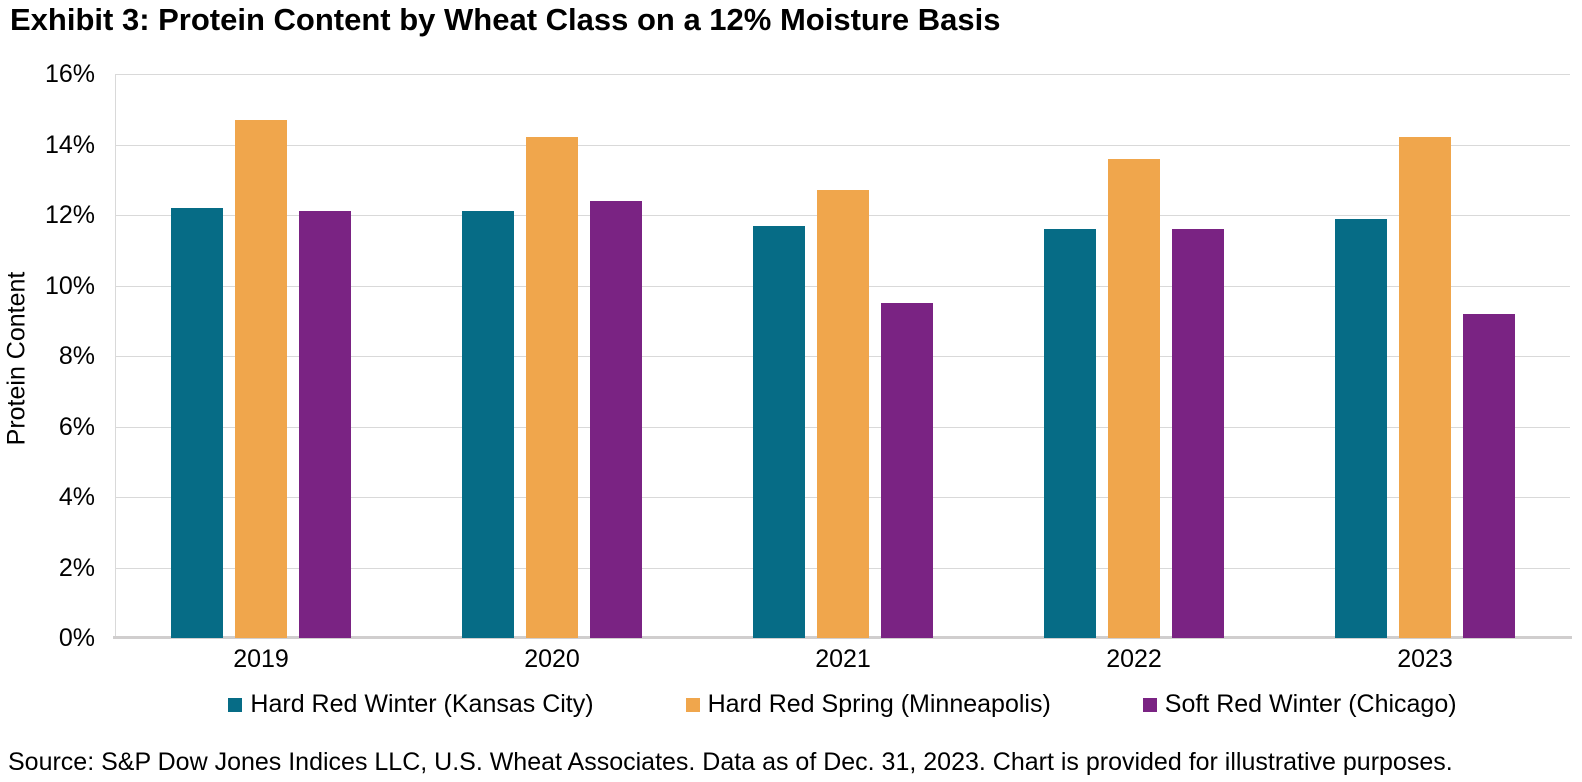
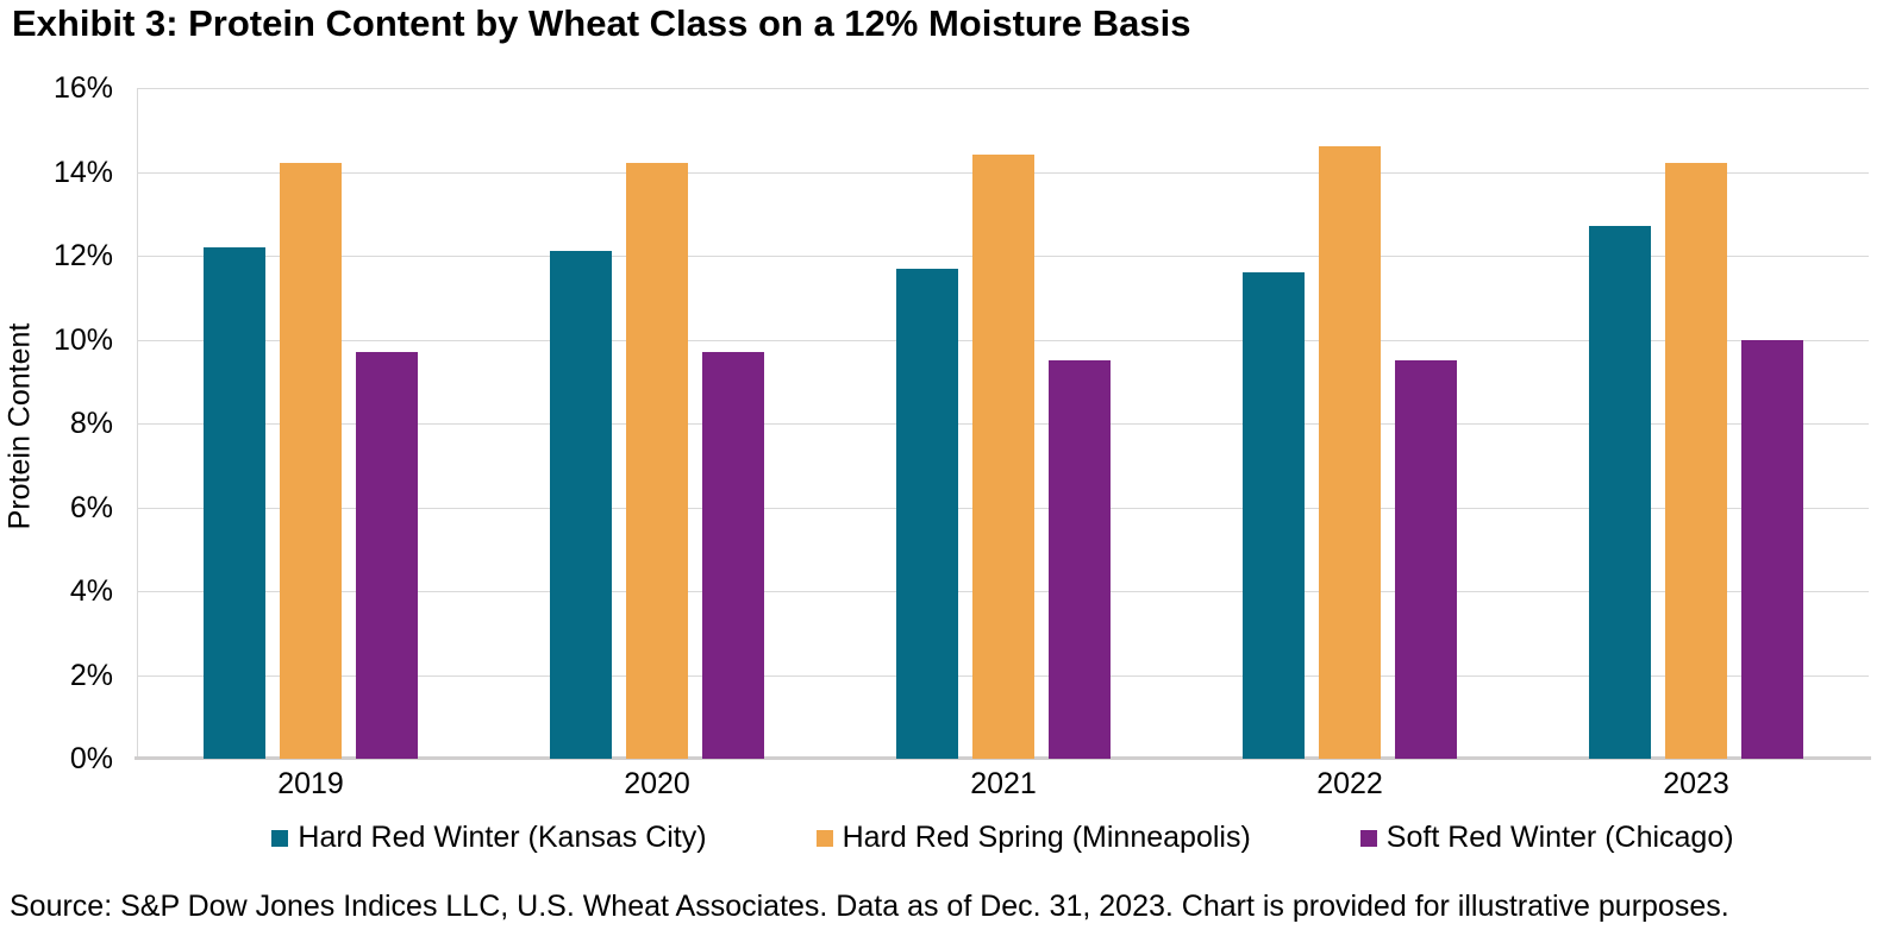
Hard Red Spring (Minneapolis)/2019: 14.7% -> 14.2%
Soft Red Winter (Chicago)/2019: 12.1% -> 9.7%
Soft Red Winter (Chicago)/2020: 12.4% -> 9.7%
Hard Red Spring (Minneapolis)/2021: 12.7% -> 14.4%
Hard Red Spring (Minneapolis)/2022: 13.6% -> 14.6%
Soft Red Winter (Chicago)/2022: 11.6% -> 9.5%
Hard Red Winter (Kansas City)/2023: 11.9% -> 12.7%
Soft Red Winter (Chicago)/2023: 9.2% -> 10.0%
